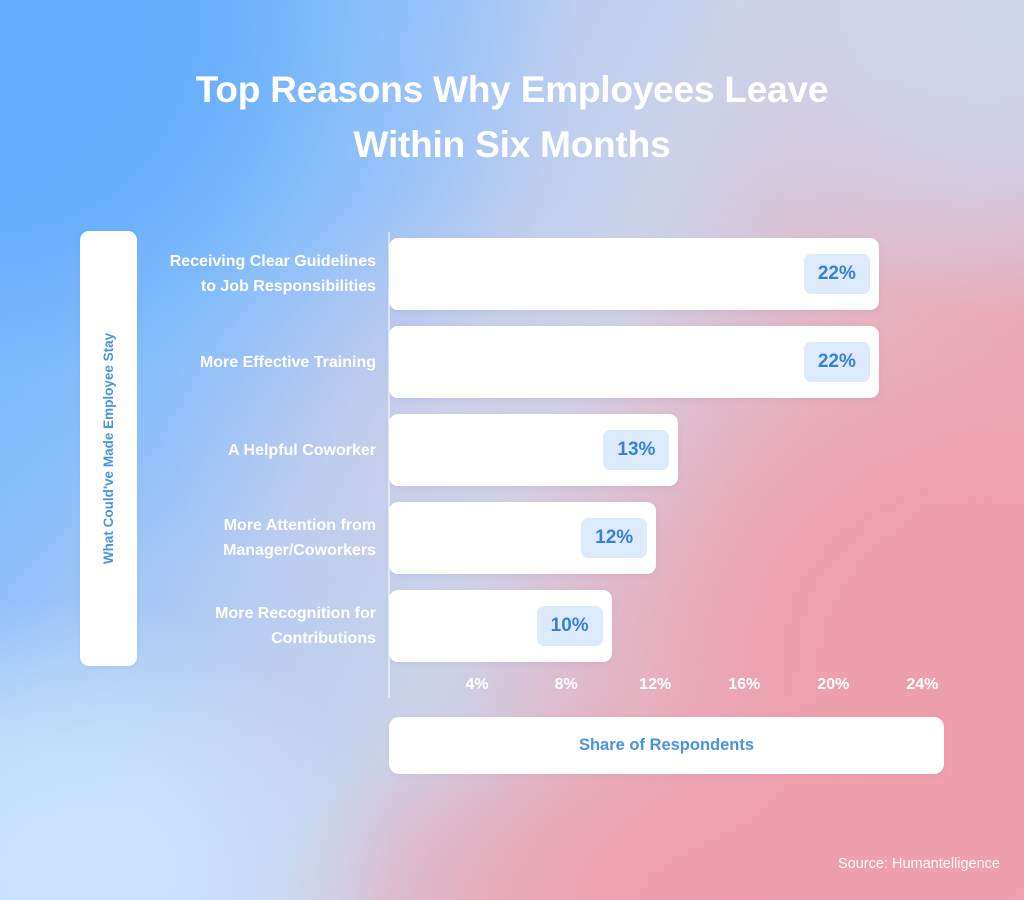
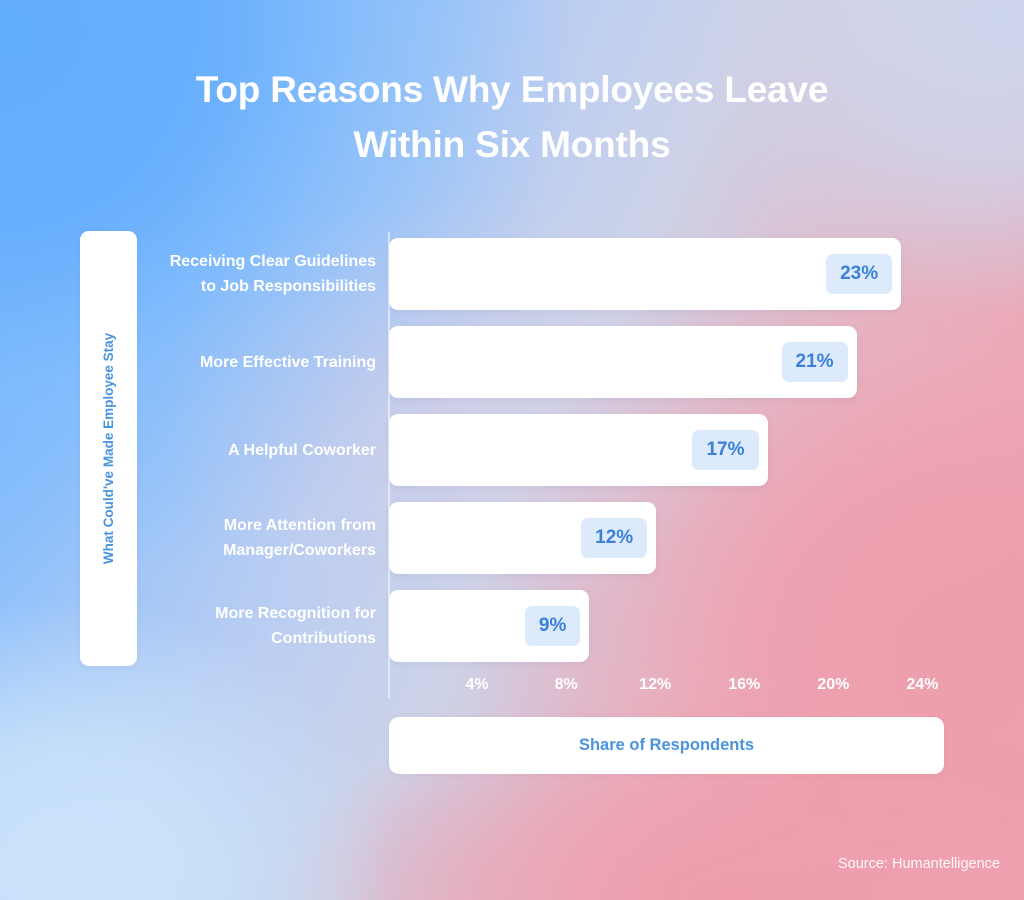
Receiving Clear Guidelines to Job Responsibilities: 22% -> 23%
More Effective Training: 22% -> 21%
A Helpful Coworker: 13% -> 17%
More Recognition for Contributions: 10% -> 9%
